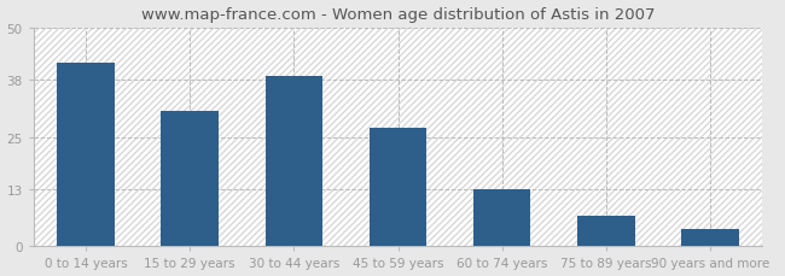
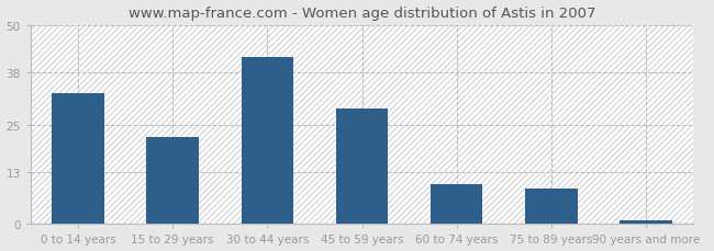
0 to 14 years: 42 -> 33
15 to 29 years: 31 -> 22
30 to 44 years: 39 -> 42
45 to 59 years: 27 -> 29
60 to 74 years: 13 -> 10
75 to 89 years: 7 -> 9
90 years and more: 4 -> 1
